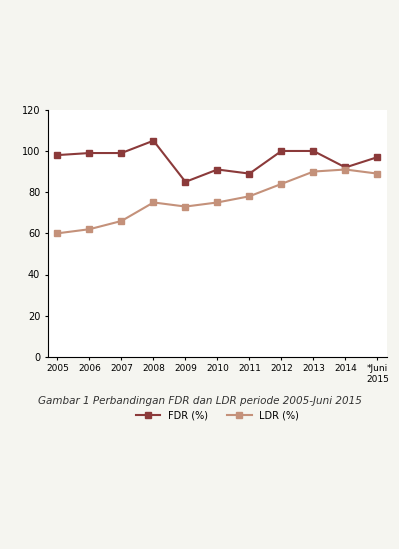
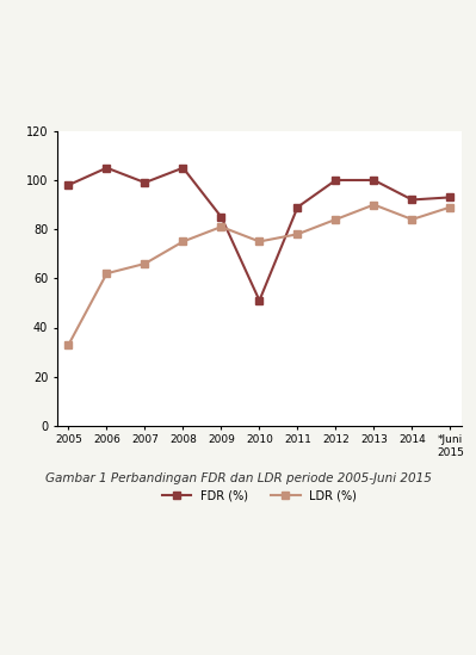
LDR (%)/2005: 60 -> 33
FDR (%)/2006: 99 -> 105
LDR (%)/2009: 73 -> 81
FDR (%)/2010: 91 -> 51
LDR (%)/2014: 91 -> 84
FDR (%)/*Juni 2015: 97 -> 93
